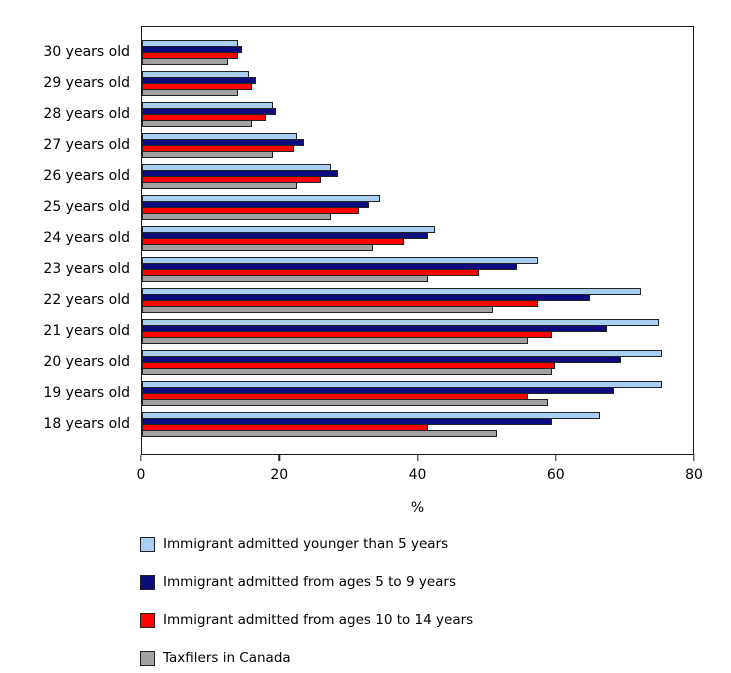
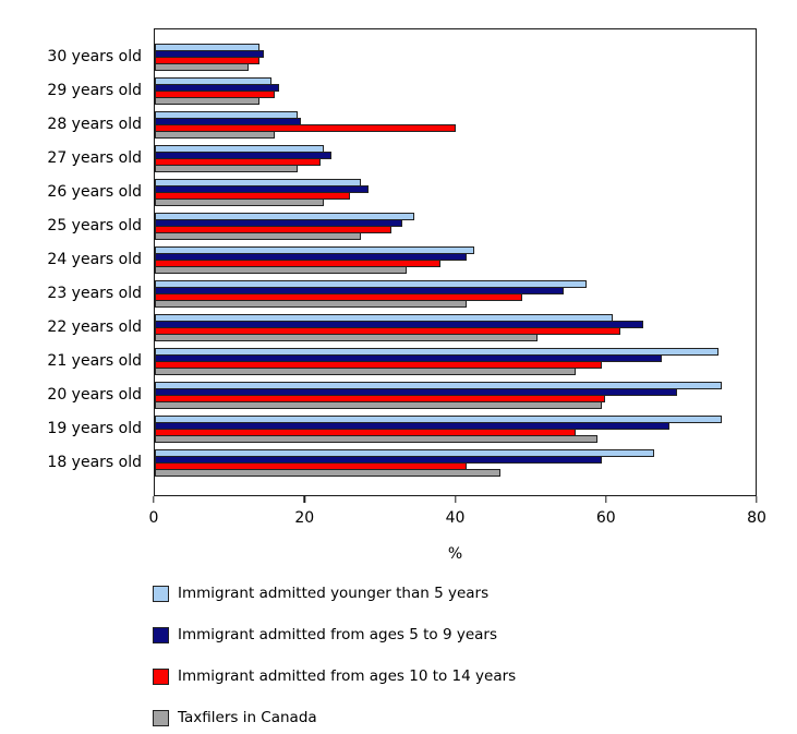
Immigrant admitted from ages 10 to 14 years/28 years old: 18 -> 40
Immigrant admitted younger than 5 years/22 years old: 72 -> 61
Immigrant admitted from ages 10 to 14 years/22 years old: 58 -> 62
Taxfilers in Canada/18 years old: 52 -> 46
